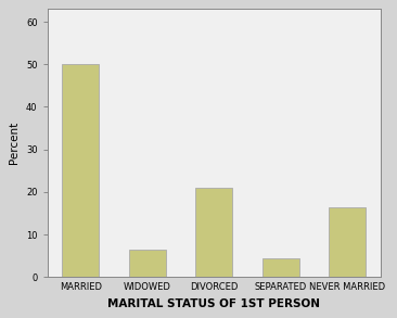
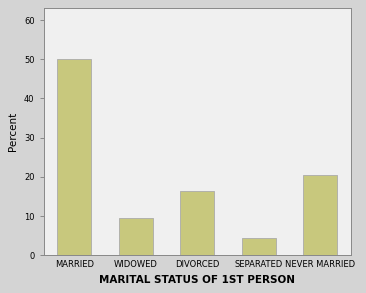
WIDOWED: 6.5 -> 9.6
DIVORCED: 21.0 -> 16.5
NEVER MARRIED: 16.5 -> 20.5
